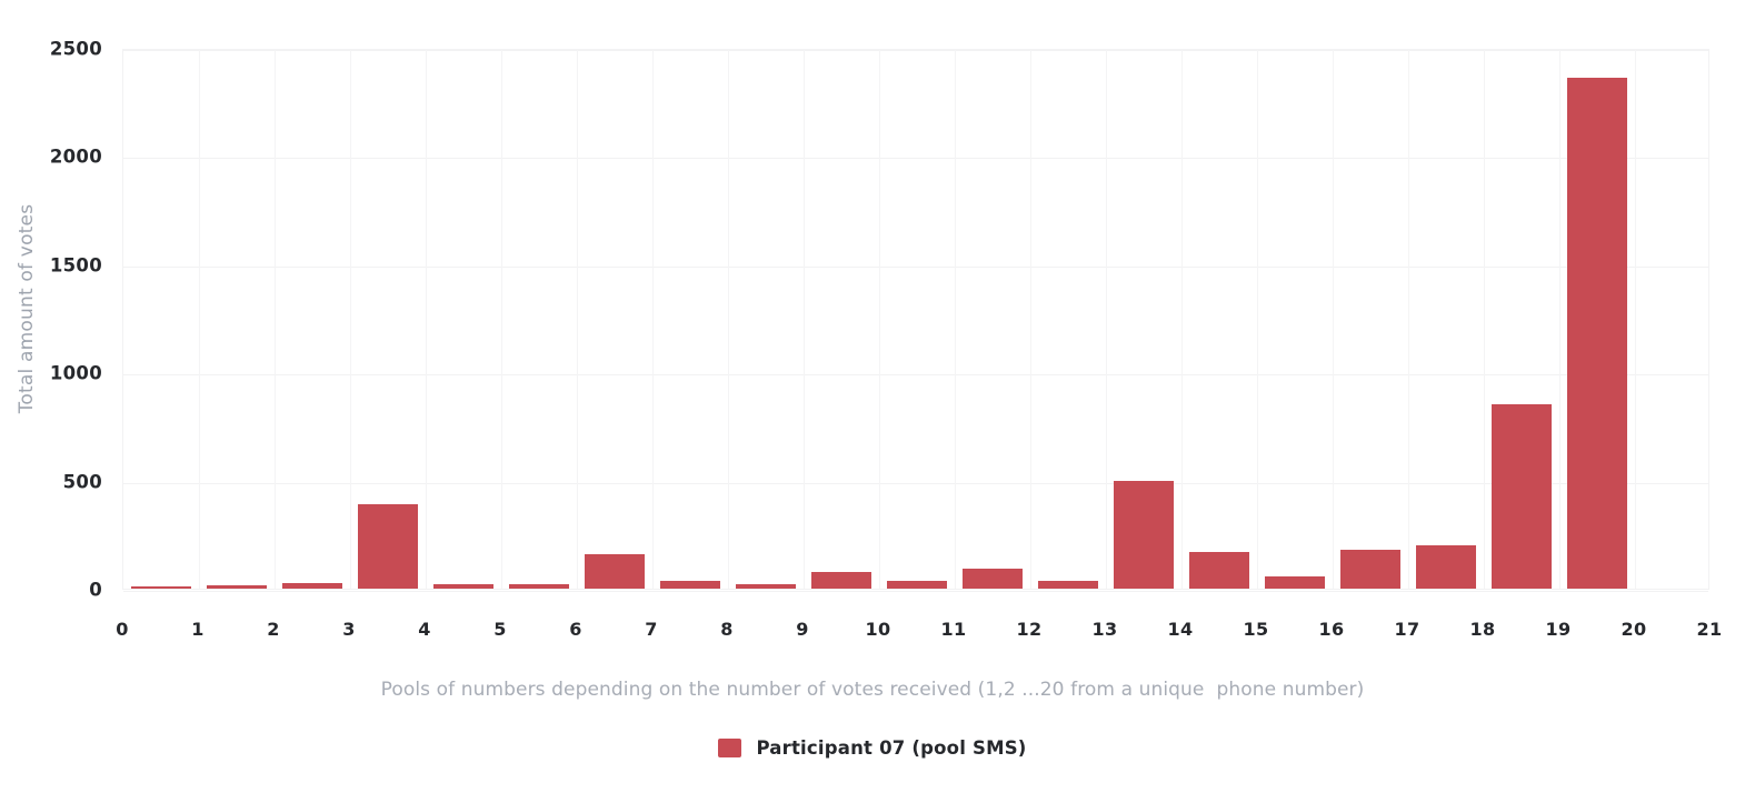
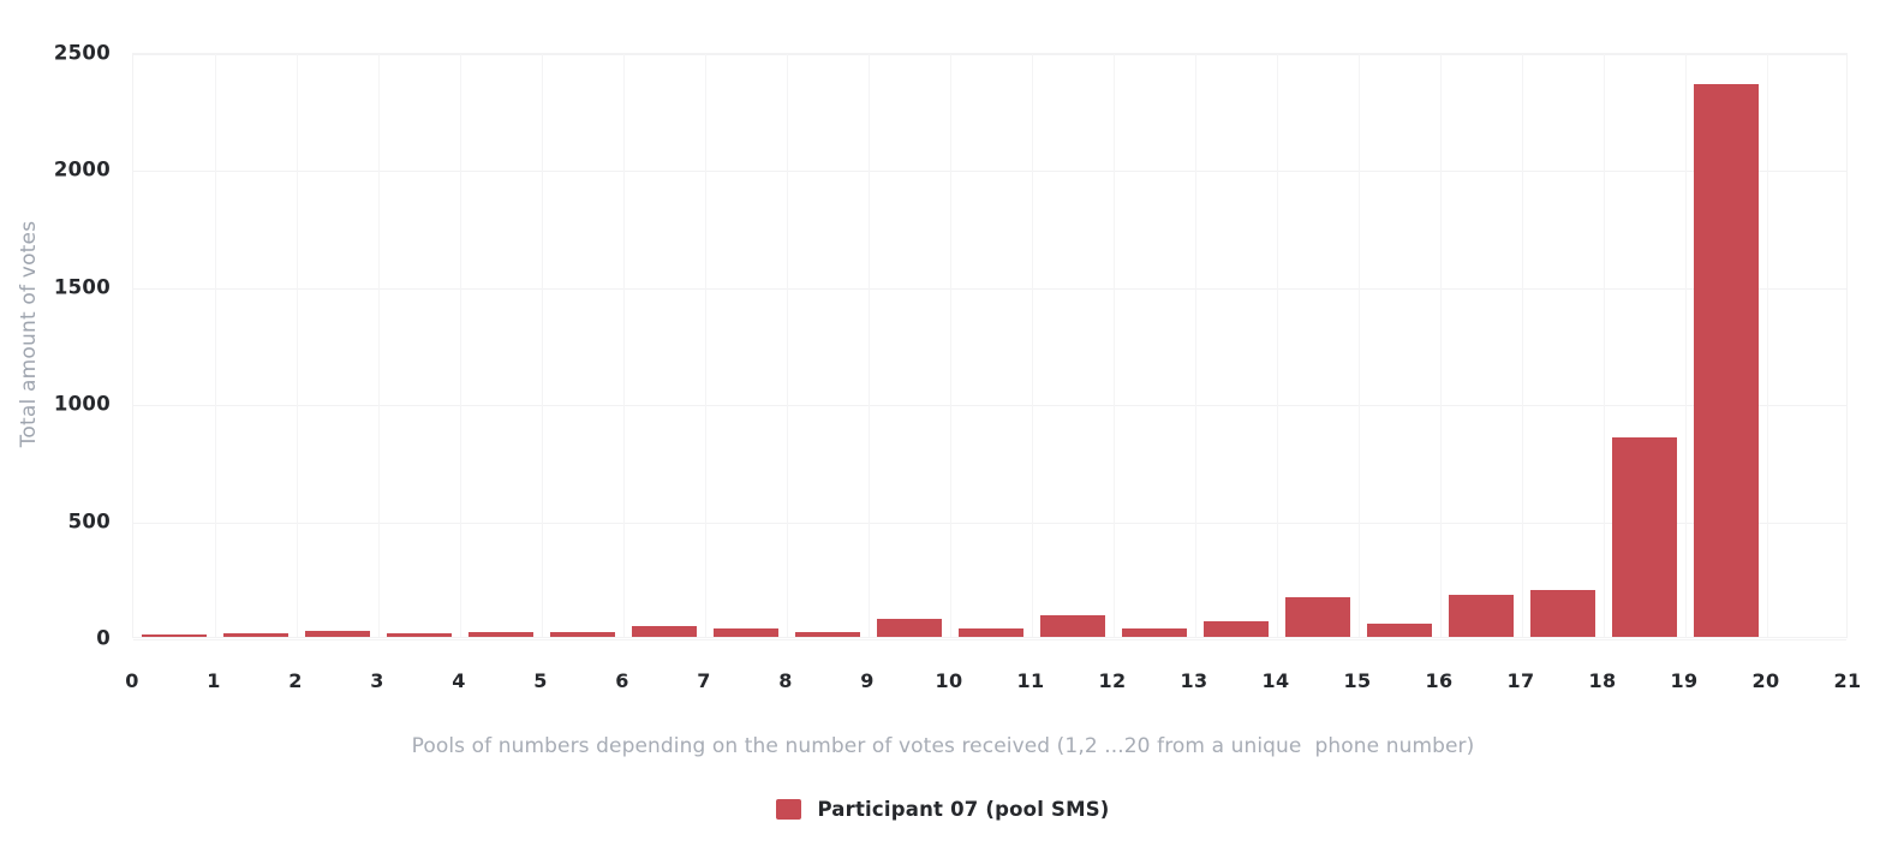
4: 390 -> 10
7: 160 -> 50
14: 500 -> 70
